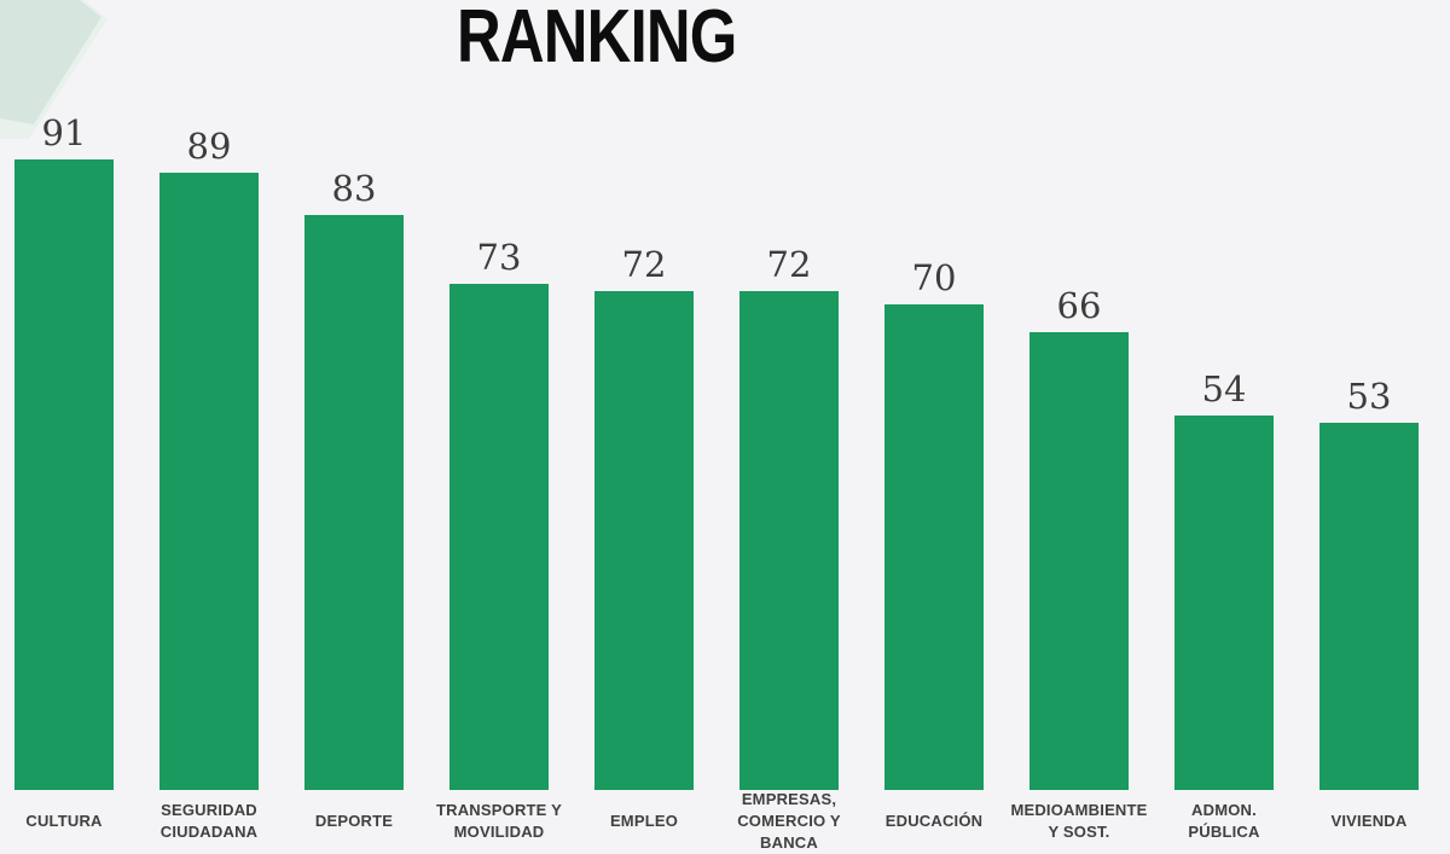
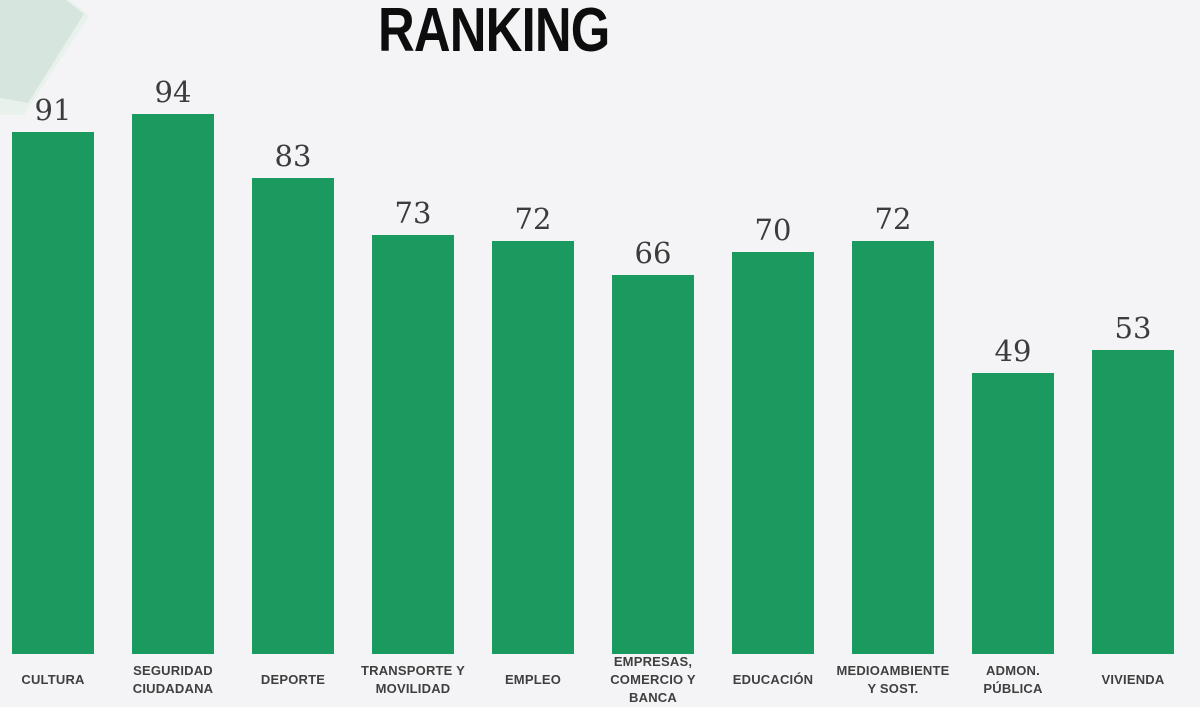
SEGURIDAD CIUDADANA: 89 -> 94
EMPRESAS, COMERCIO Y BANCA: 72 -> 66
MEDIOAMBIENTE Y SOST.: 66 -> 72
ADMON. PÚBLICA: 54 -> 49
